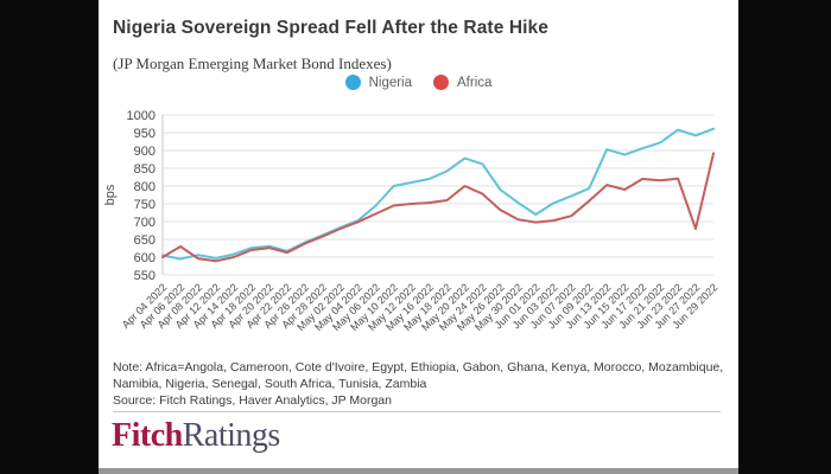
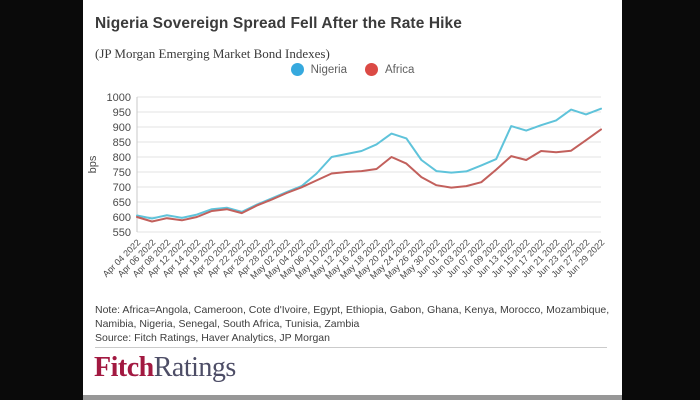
Africa/Apr 06 2022: 630 -> 580
Nigeria/Jun 01 2022: 720 -> 750
Africa/Jun 27 2022: 680 -> 860
